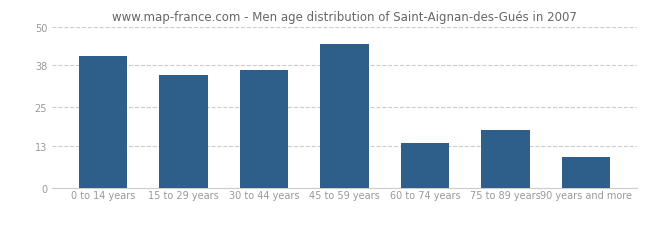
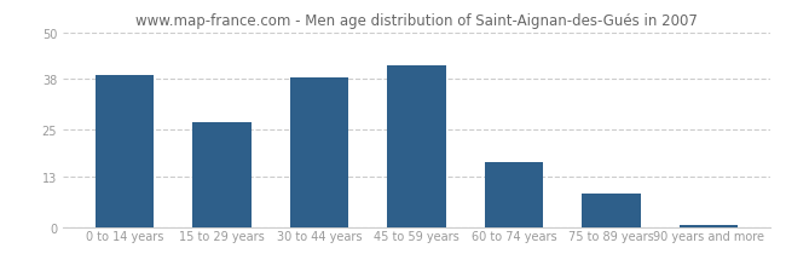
0 to 14 years: 41.0 -> 39.0
15 to 29 years: 35.0 -> 27.0
30 to 44 years: 36.5 -> 38.5
45 to 59 years: 44.5 -> 41.5
60 to 74 years: 14.0 -> 16.5
75 to 89 years: 18.0 -> 8.5
90 years and more: 9.5 -> 0.5
